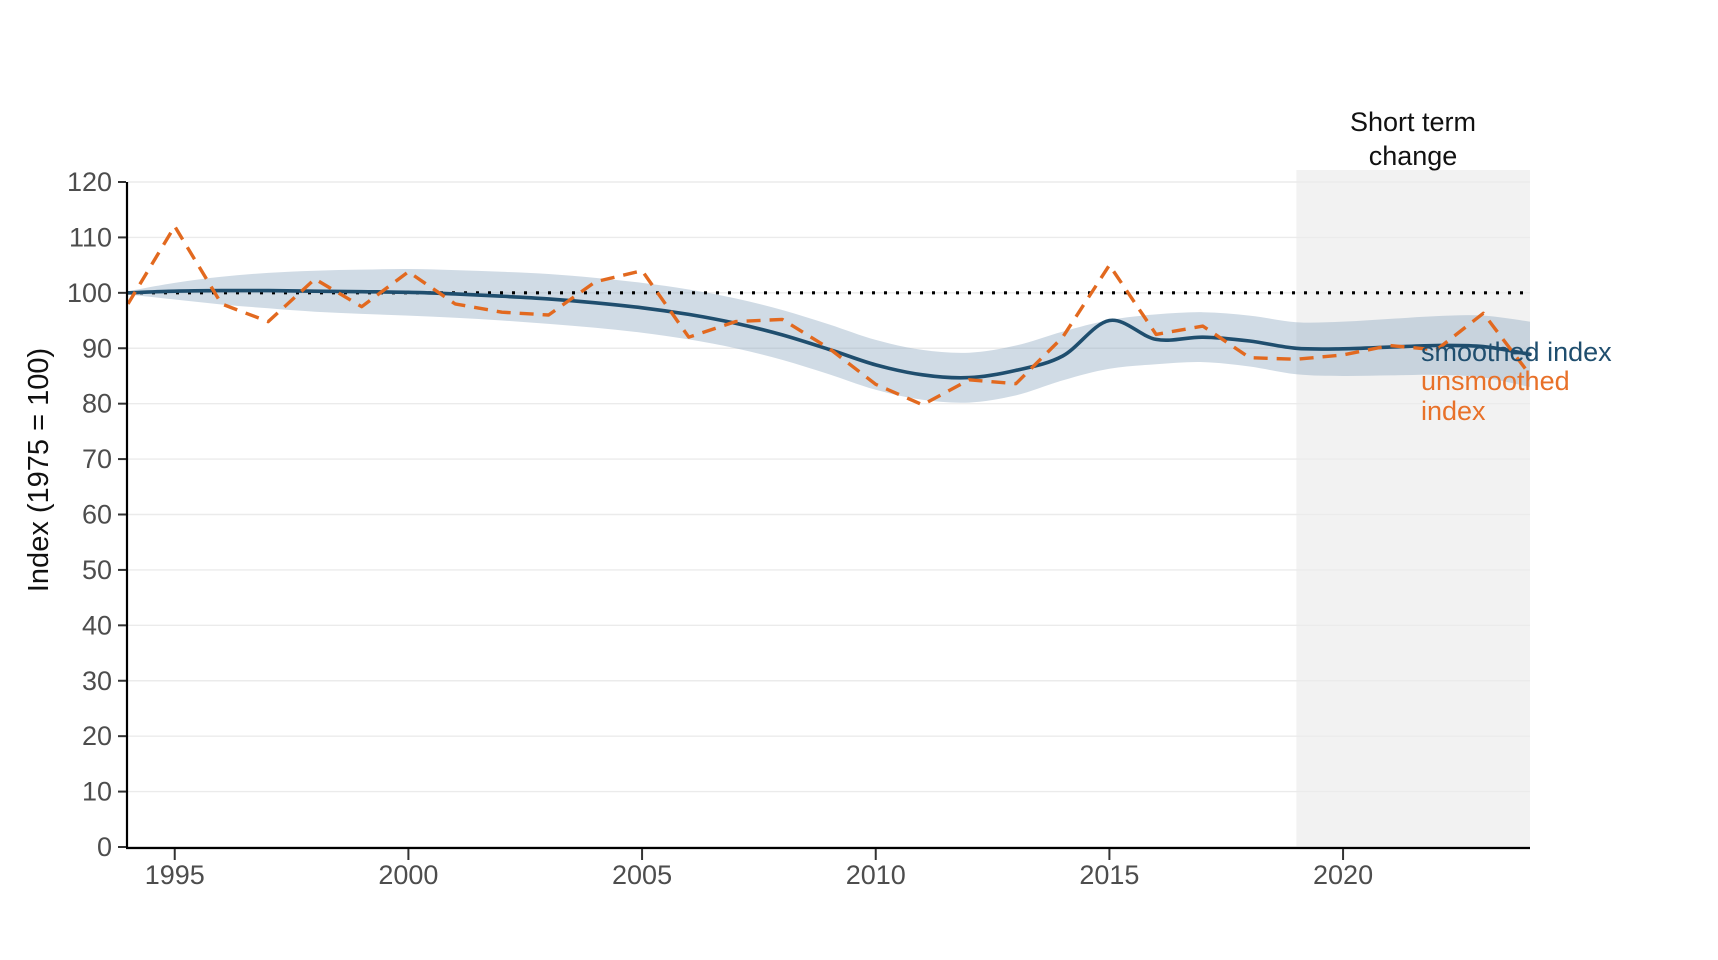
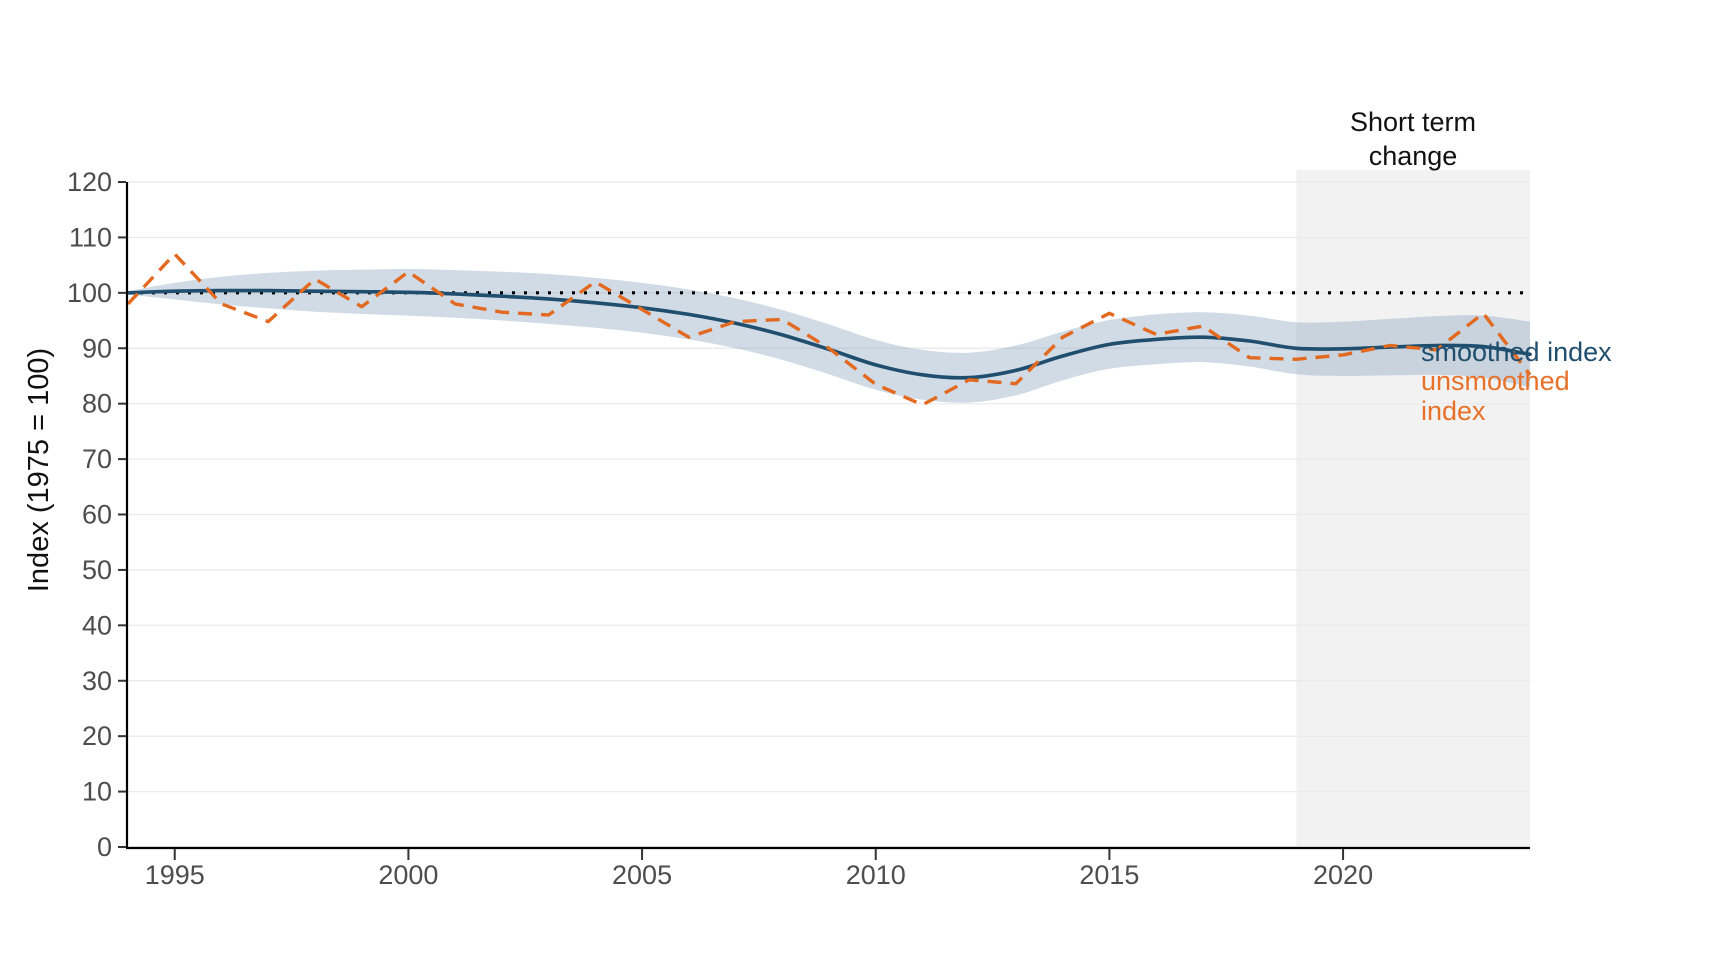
unsmoothed index/1995: 112 -> 107
unsmoothed index/2005: 104 -> 97
smoothed index/2015: 95 -> 91
unsmoothed index/2015: 105 -> 96
